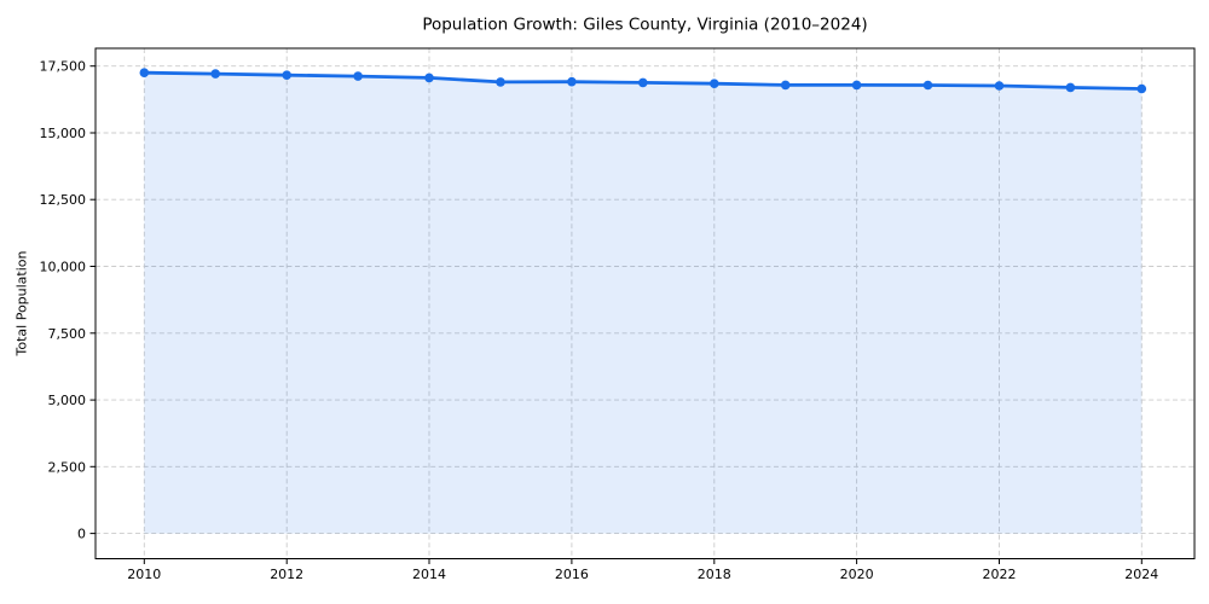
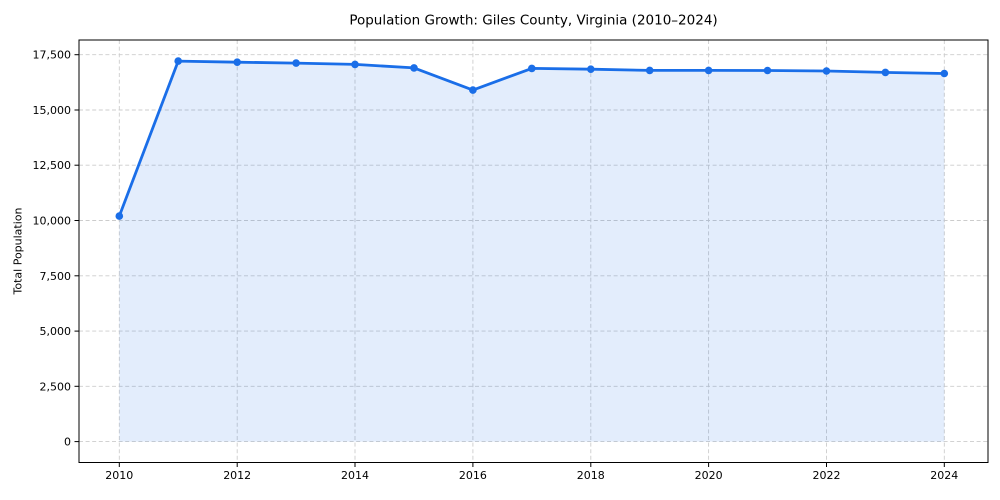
2010: 17200 -> 10200
2016: 16900 -> 15900
